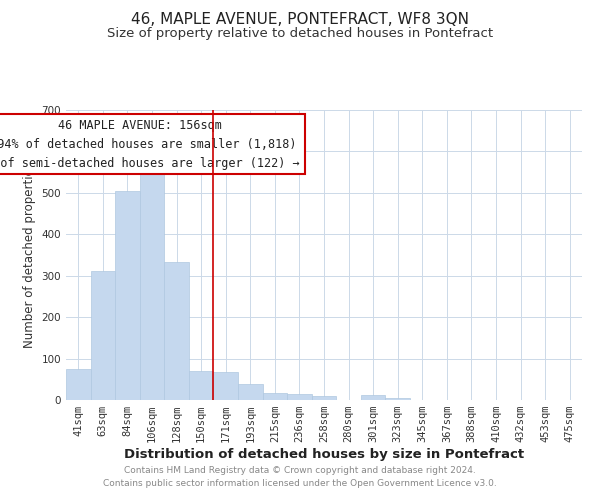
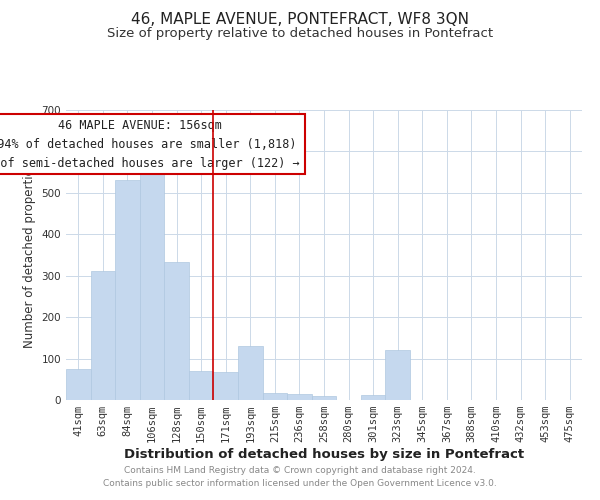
84sqm: 505 -> 530
193sqm: 38 -> 130
323sqm: 5 -> 120
